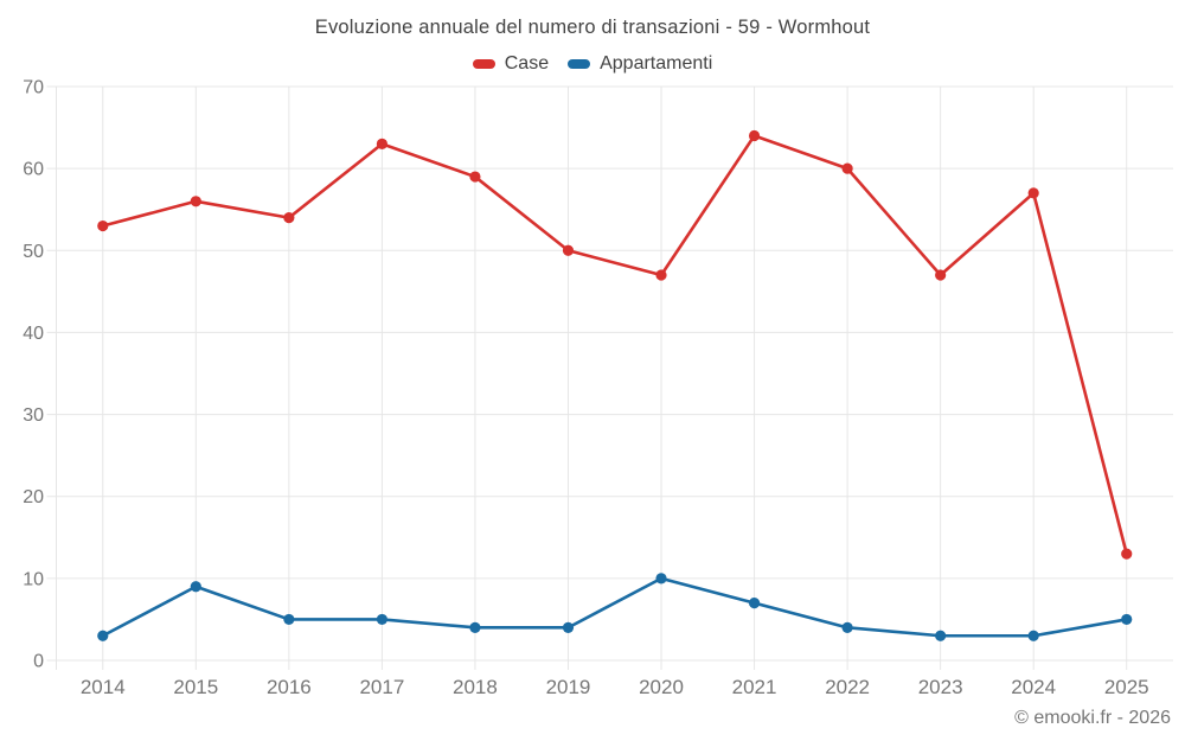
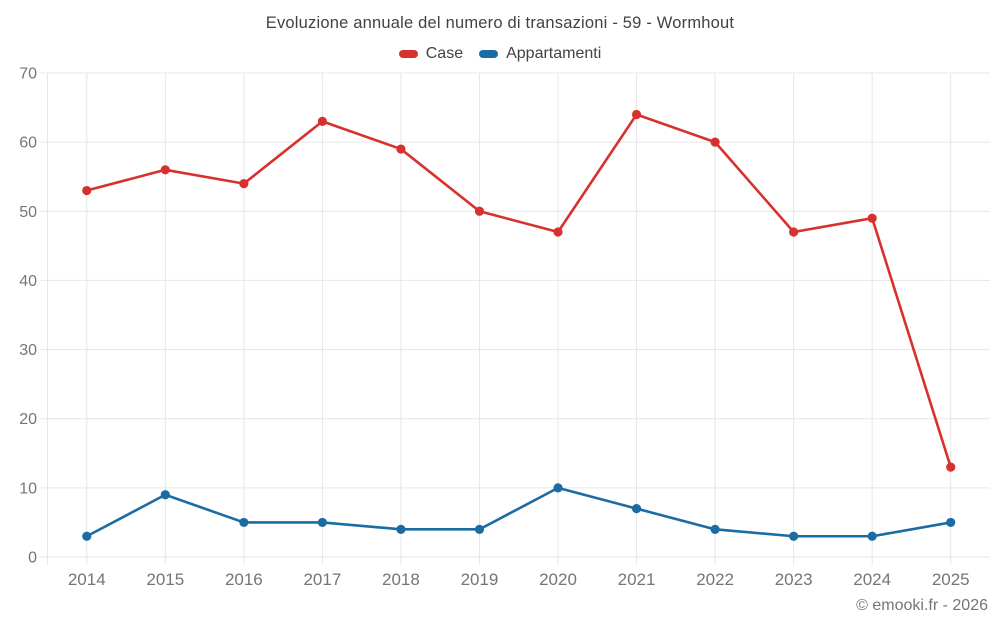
Case/2024: 57 -> 49
